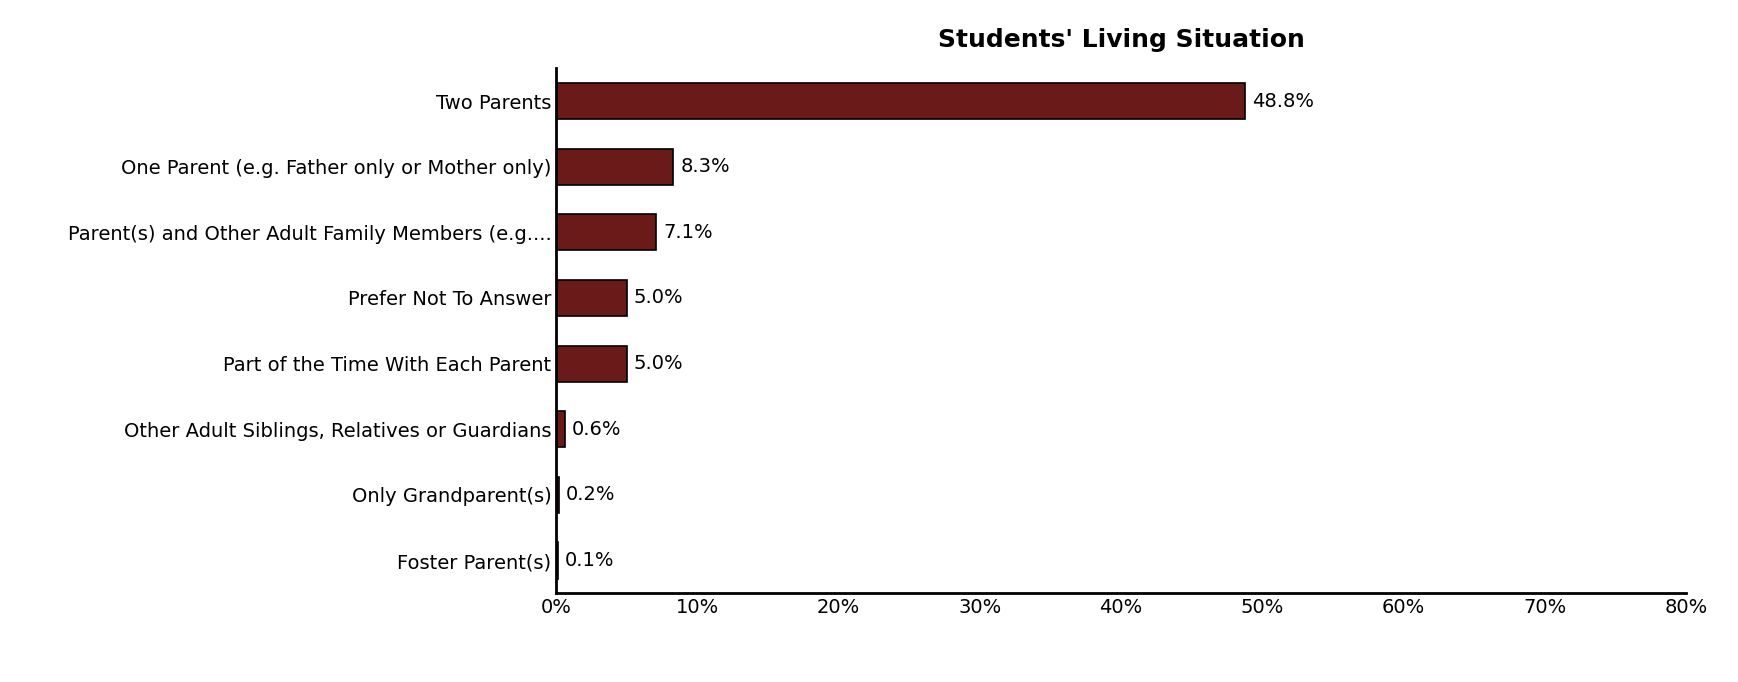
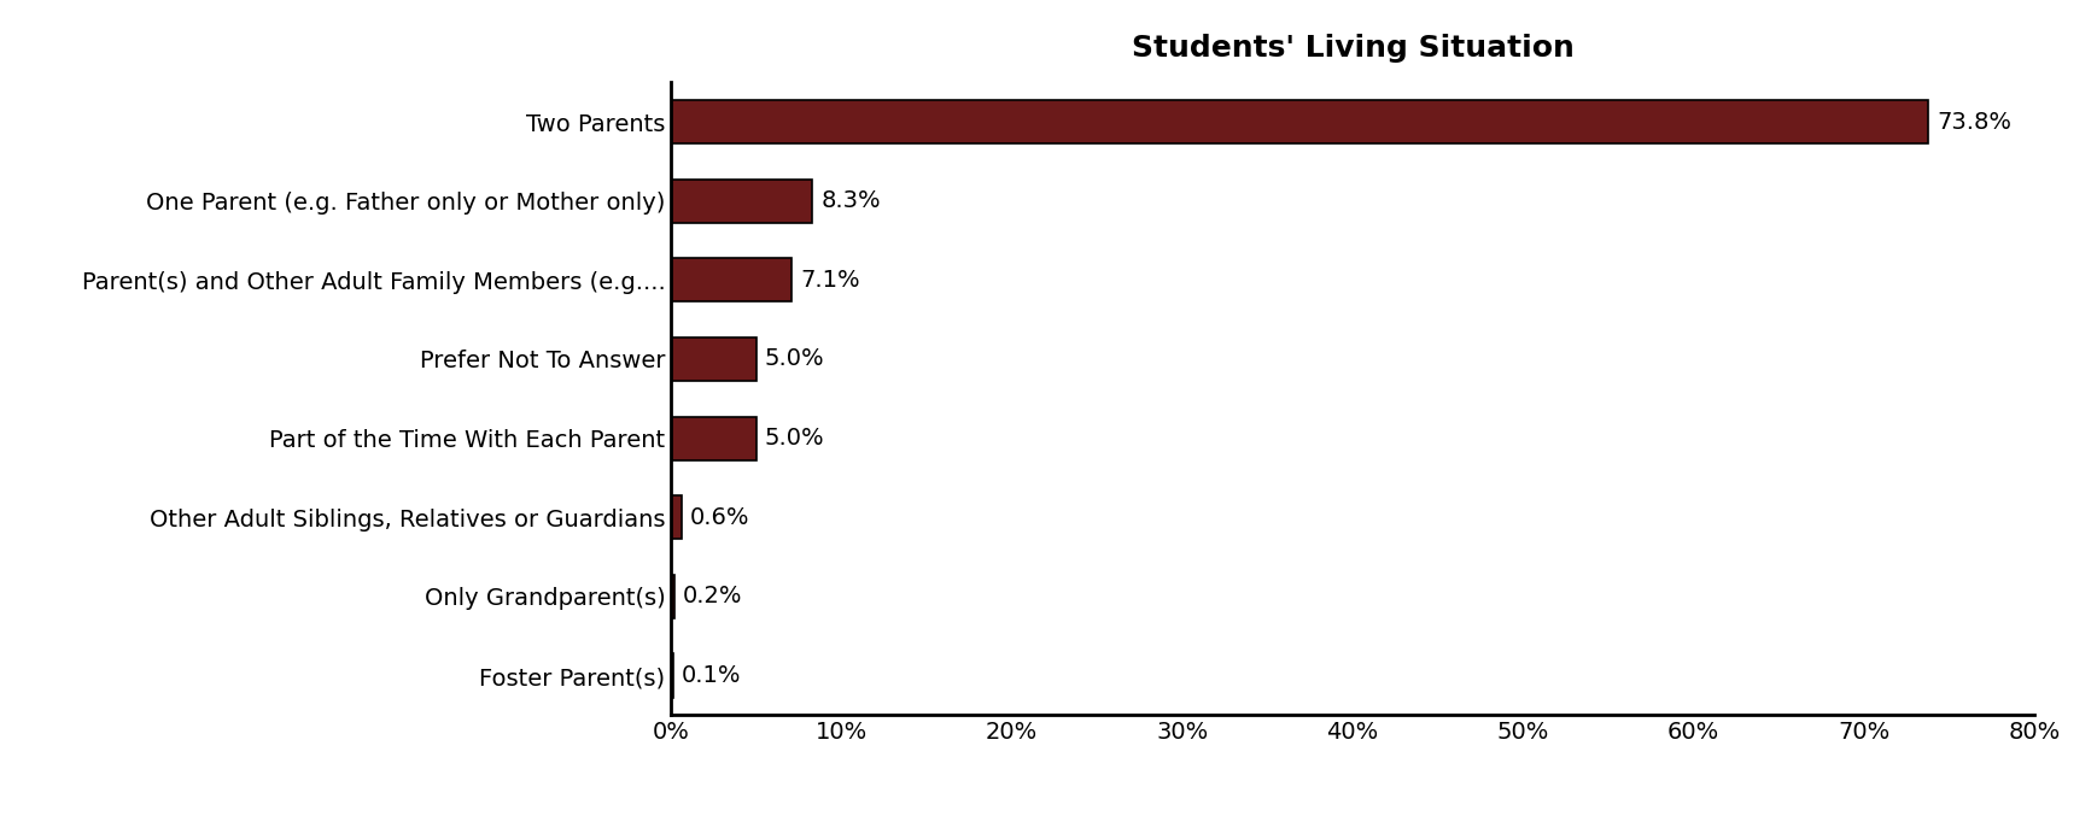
Two Parents: 48.8% -> 73.8%
